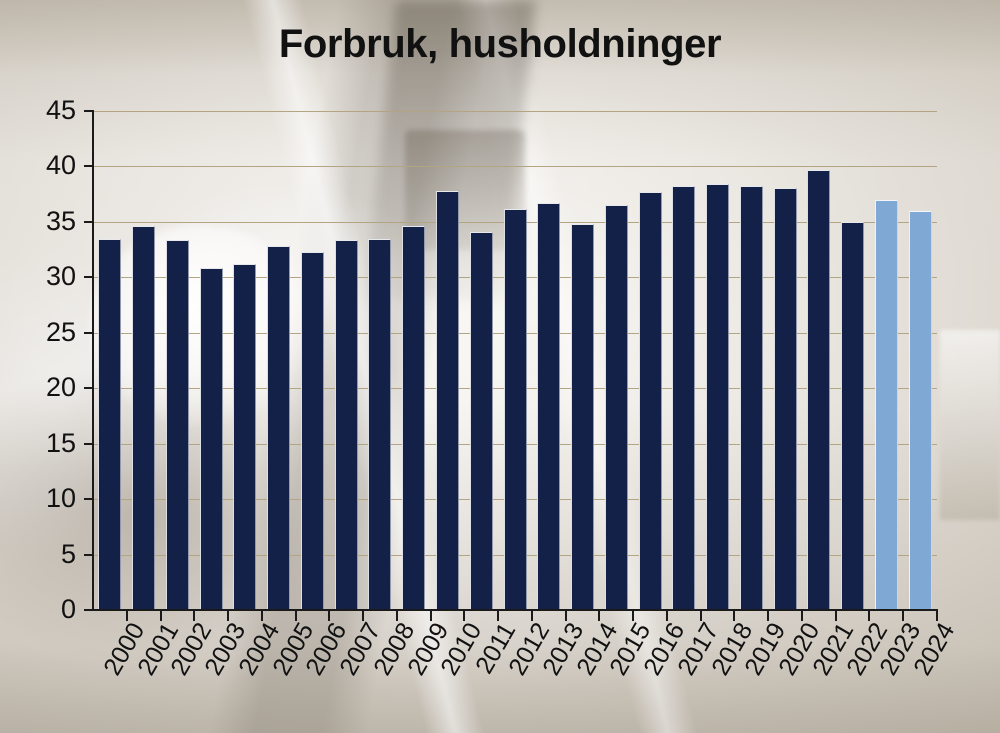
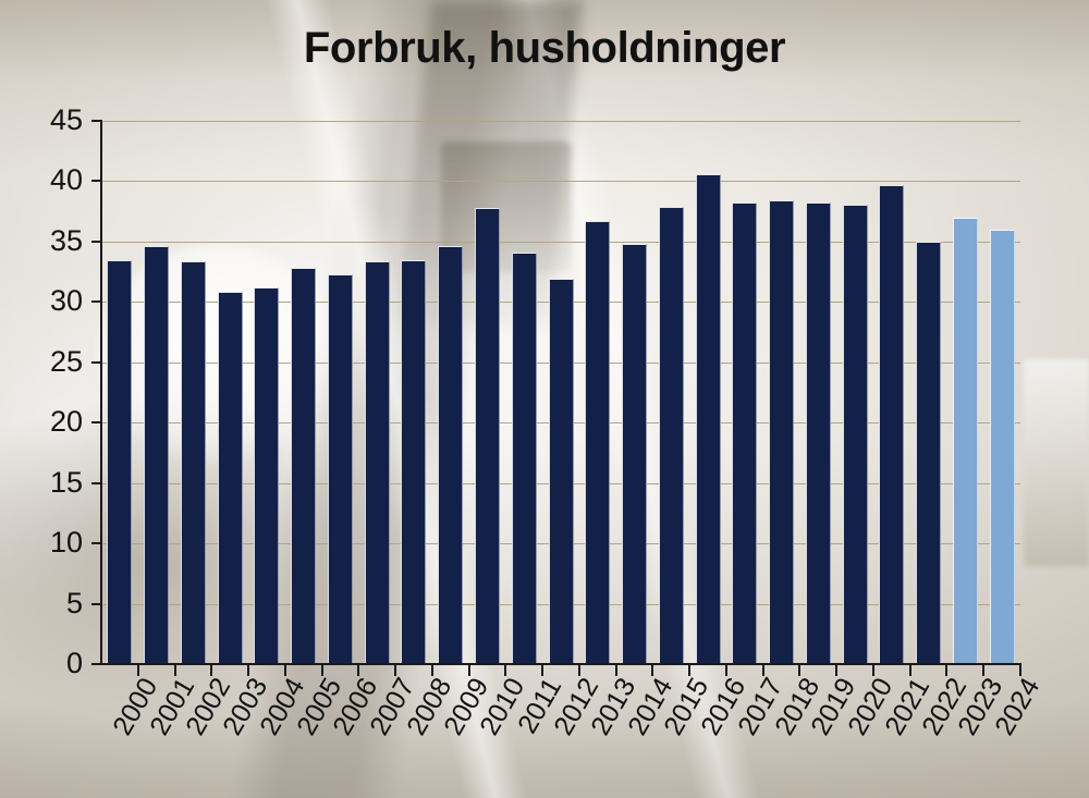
2012: 36.2 -> 31.9
2015: 36.5 -> 37.9
2016: 37.7 -> 40.6
